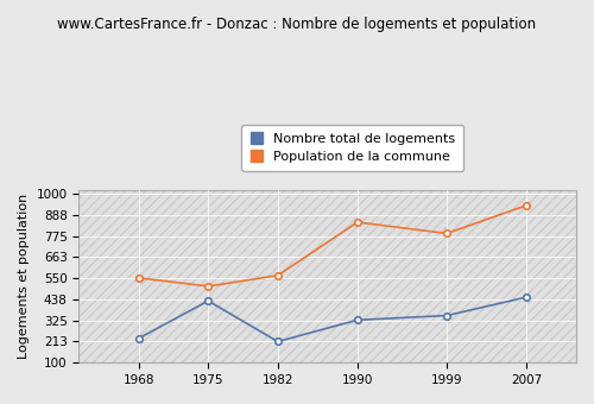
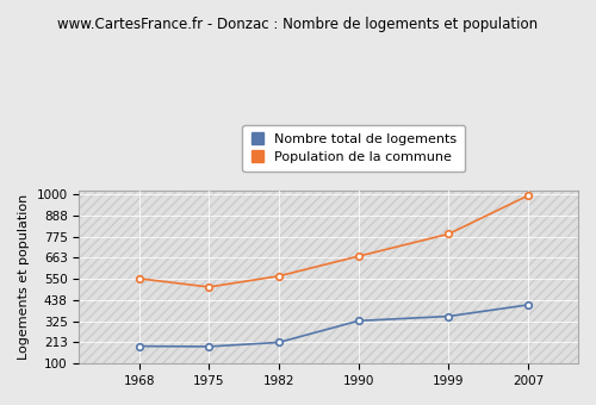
Nombre total de logements/1968: 230 -> 190
Nombre total de logements/1975: 430 -> 190
Population de la commune/1990: 850 -> 670
Nombre total de logements/2007: 450 -> 410
Population de la commune/2007: 940 -> 1000
